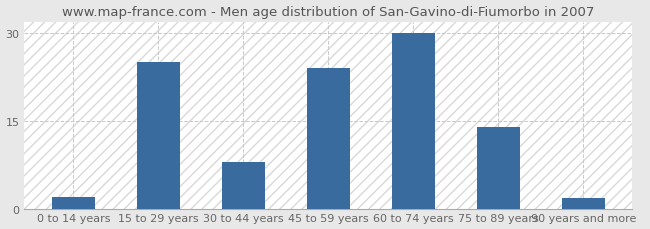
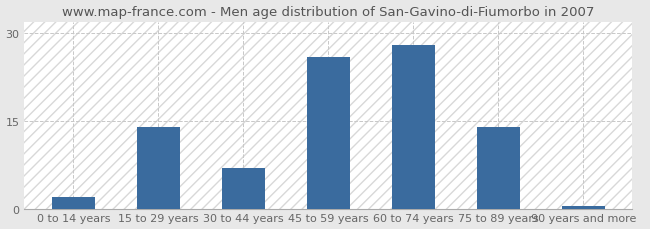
15 to 29 years: 25.0 -> 14.0
30 to 44 years: 8.0 -> 7.0
45 to 59 years: 24.0 -> 26.0
60 to 74 years: 30.0 -> 28.0
90 years and more: 1.8 -> 0.5
